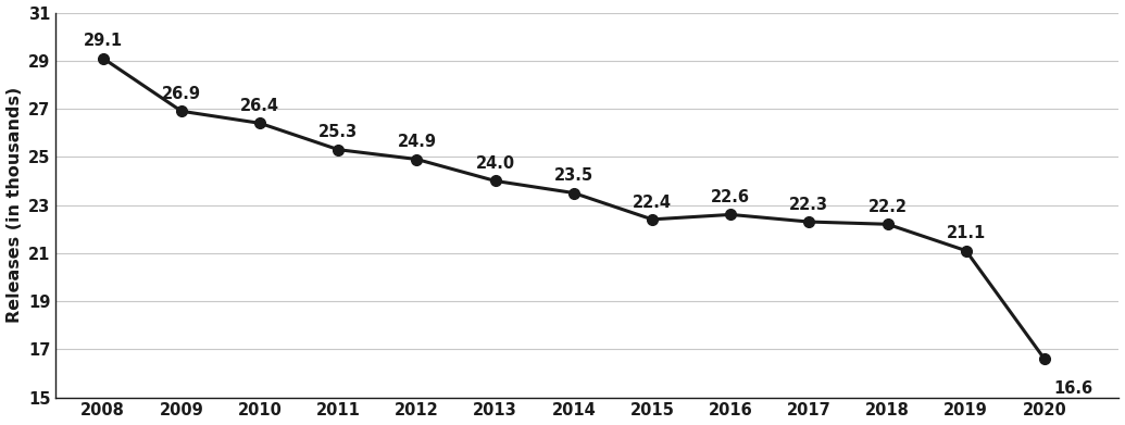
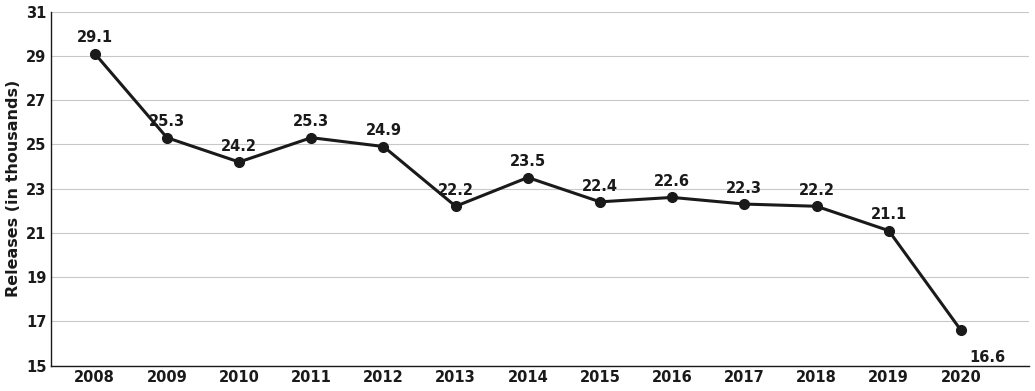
2009: 26.9 -> 25.3
2010: 26.4 -> 24.2
2013: 24.0 -> 22.2
